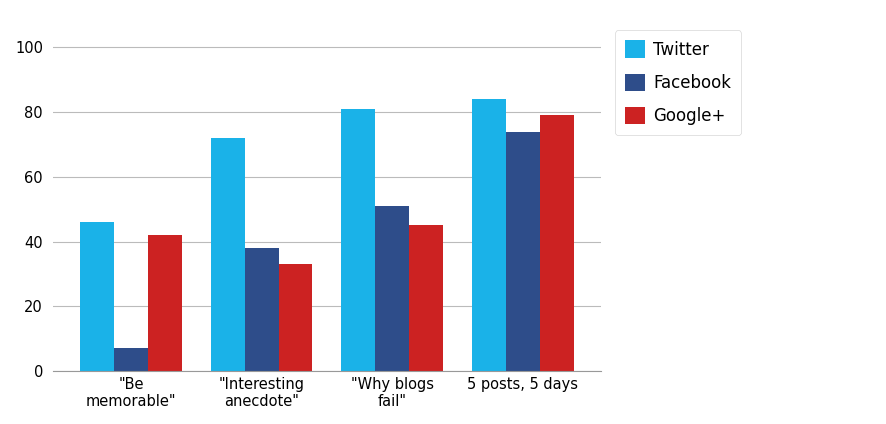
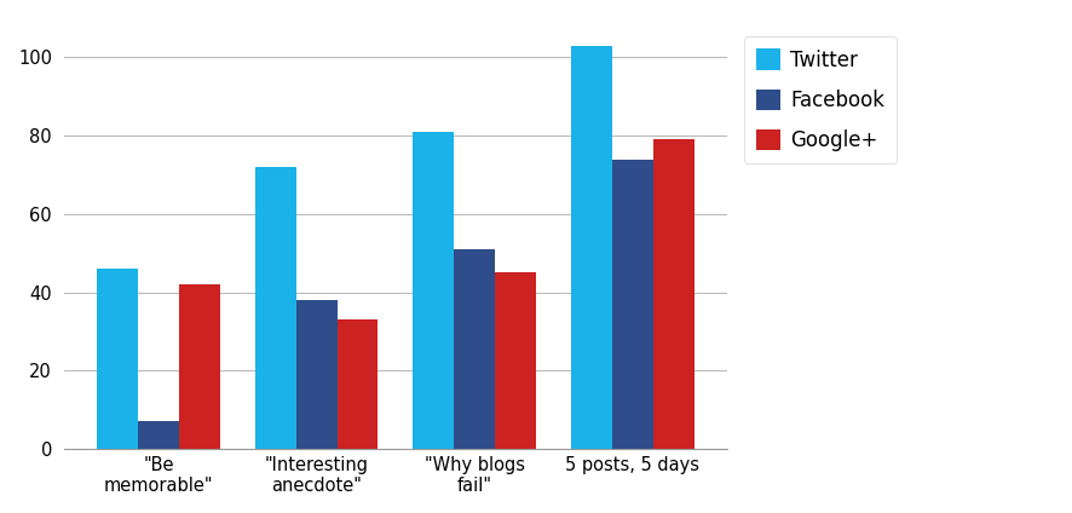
Twitter/5 posts, 5 days: 84 -> 103
